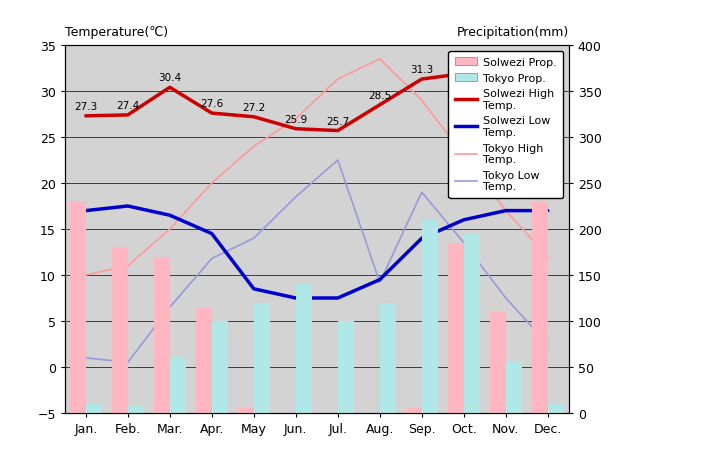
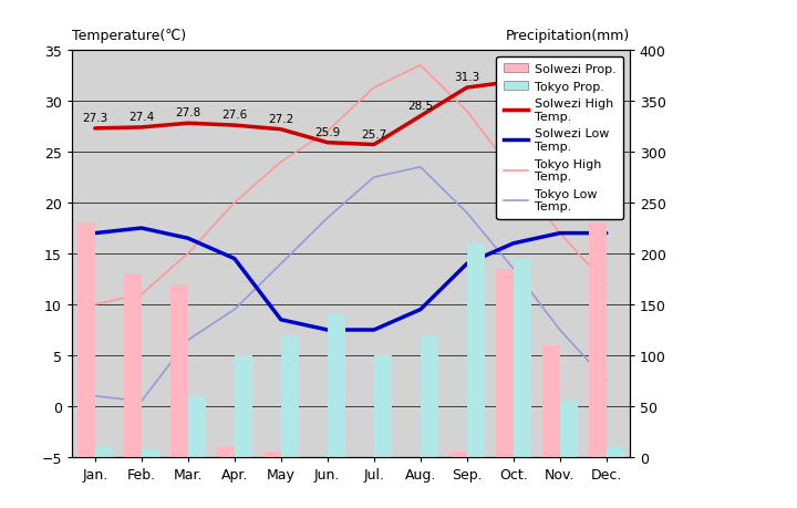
Solwezi High Temp./Mar.: 30.4 -> 27.8
Solwezi Prop./Apr.: 114 -> 10
Tokyo Low Temp./Apr.: 11.8 -> 9.5
Tokyo Low Temp./Aug.: 9.2 -> 23.5
